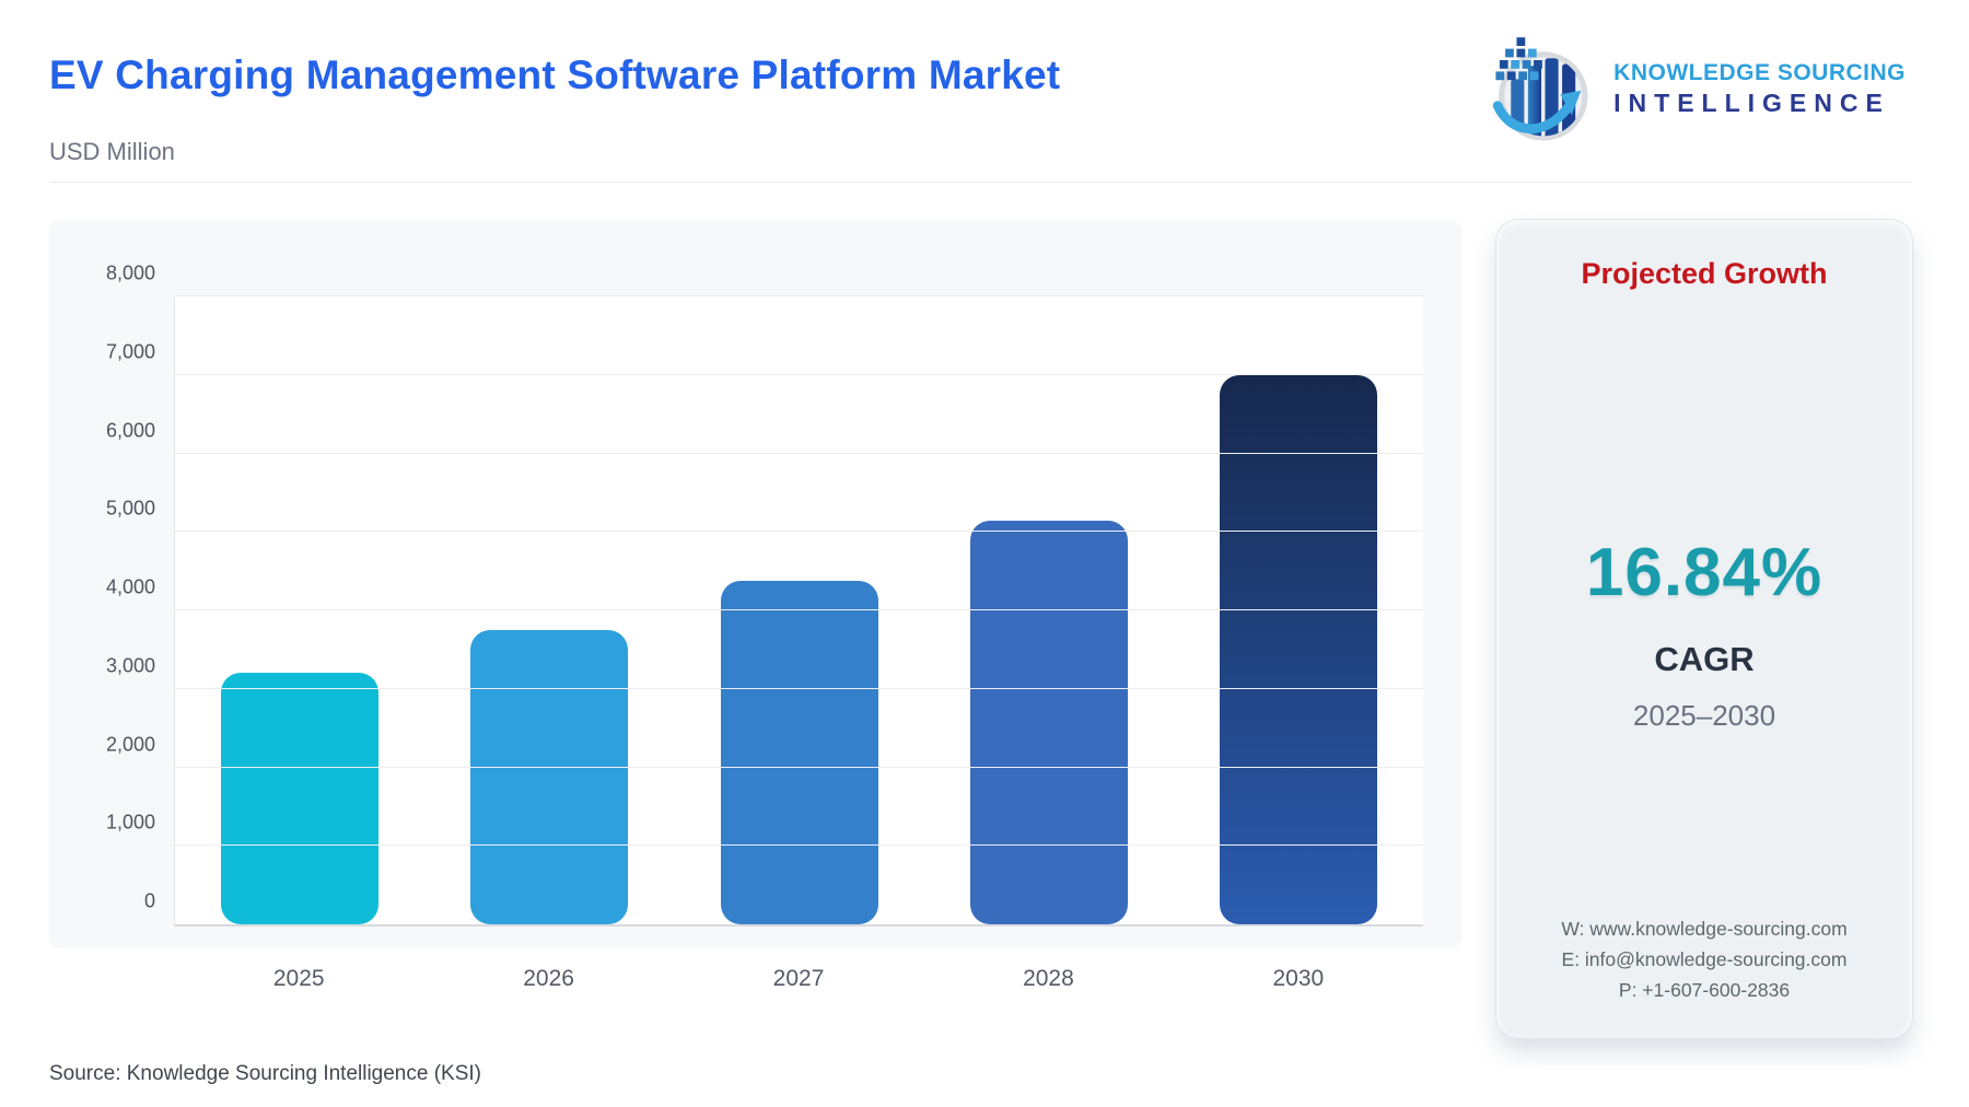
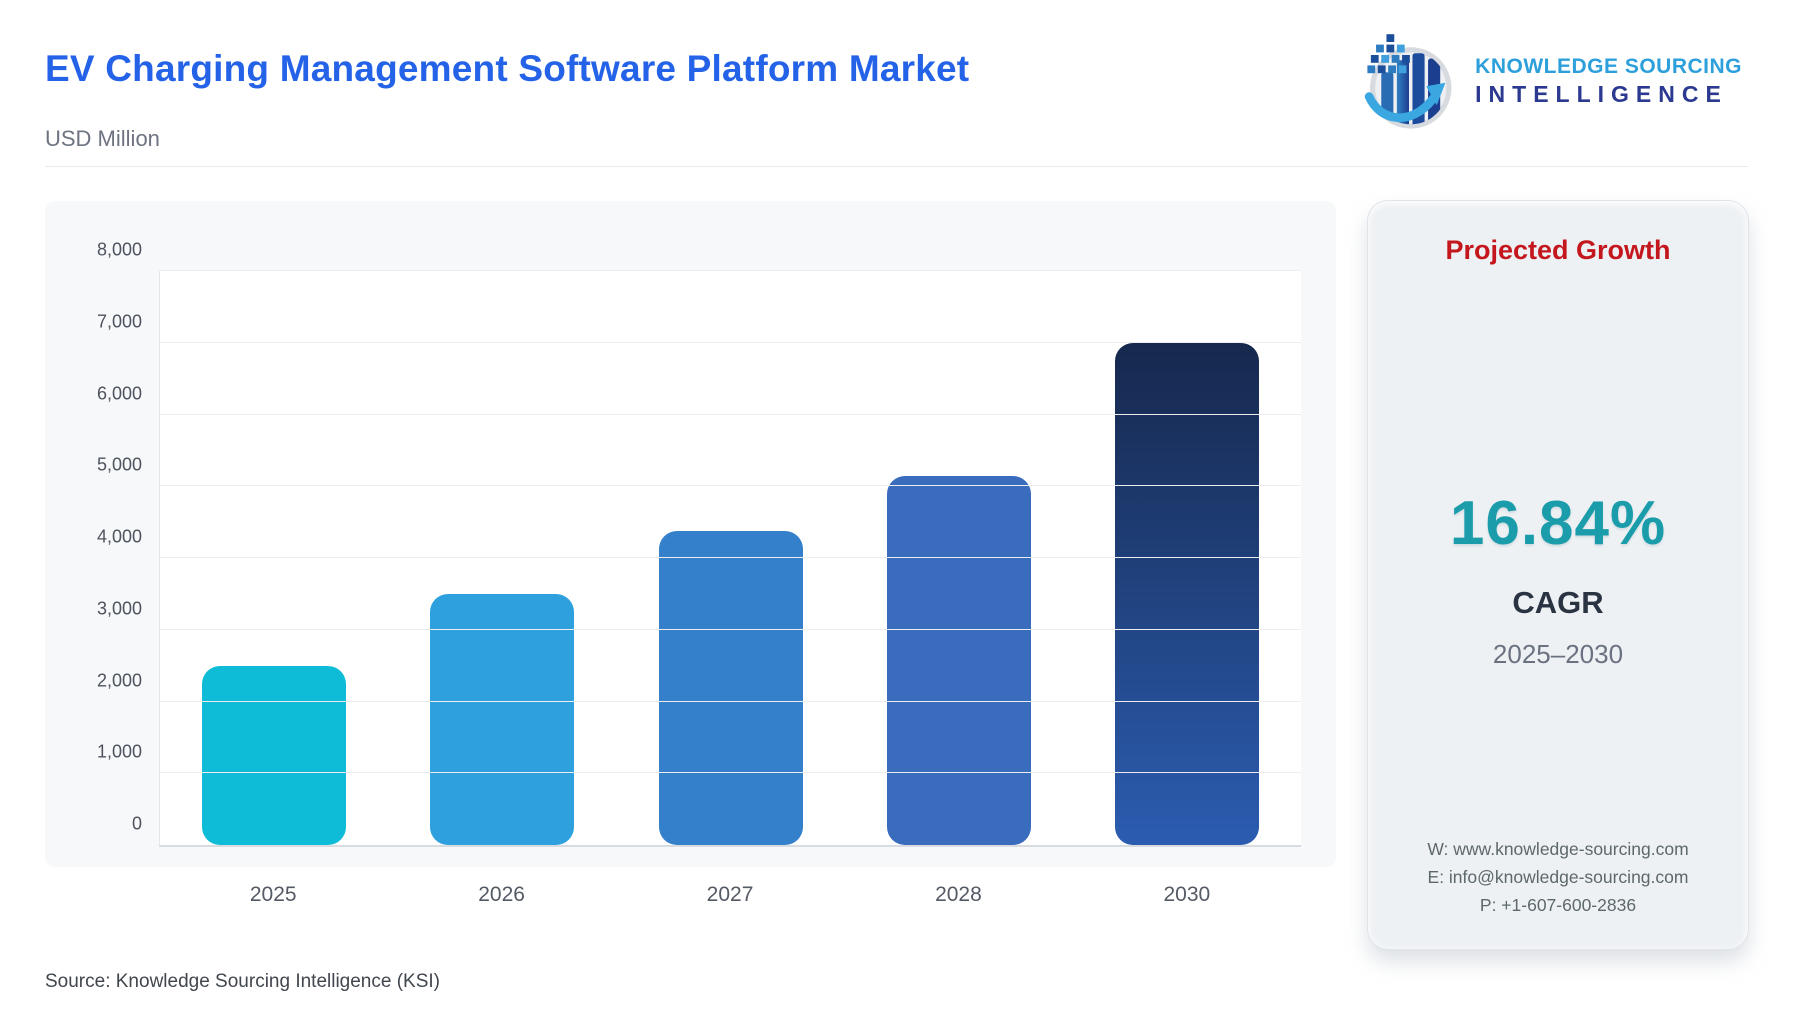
2025: 3200 -> 2500
2026: 3800 -> 3500
